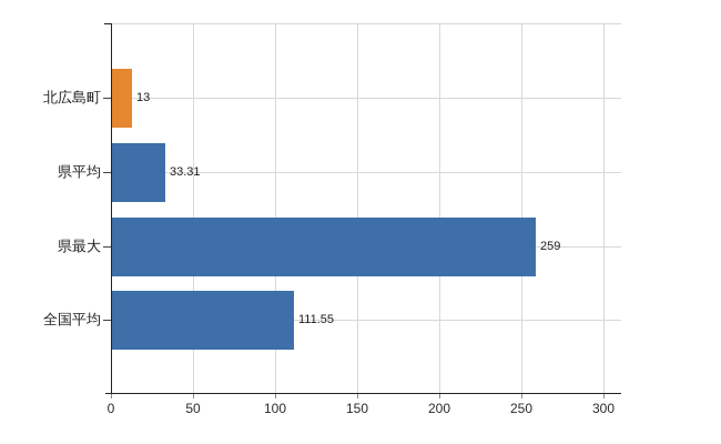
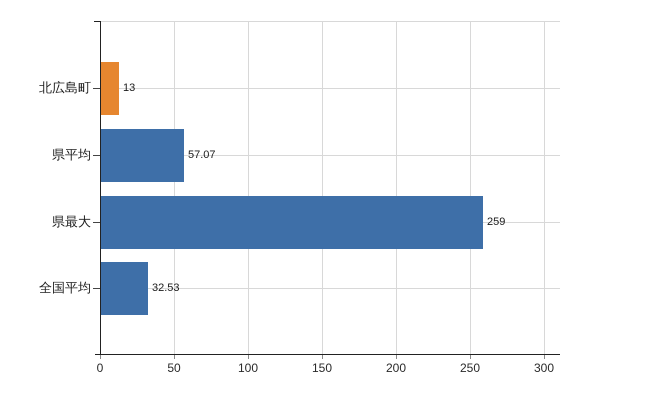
県平均: 33.31 -> 57.07
全国平均: 111.55 -> 32.53
